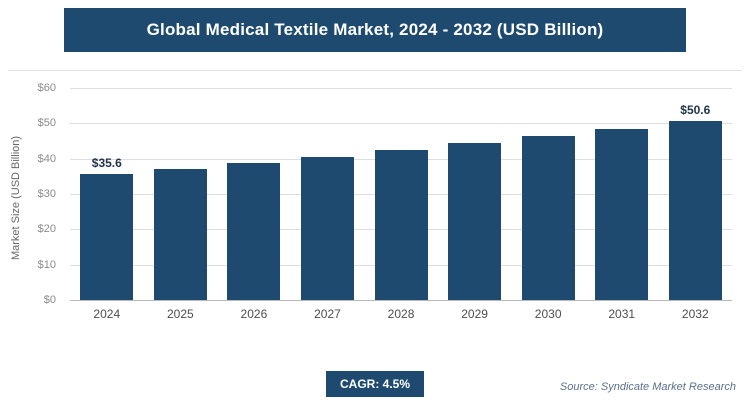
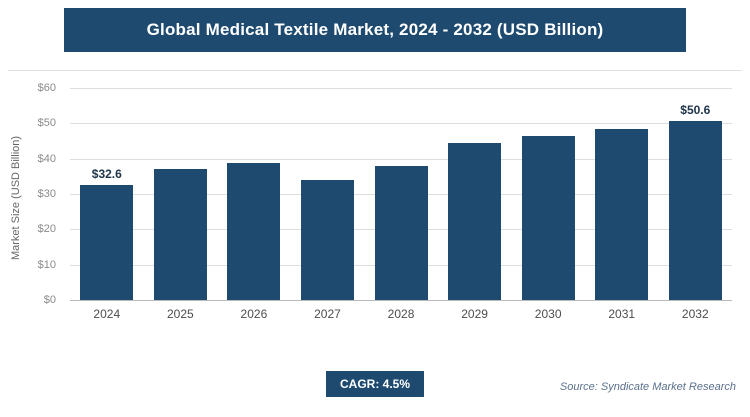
2024: $35.6 -> $32.6
2027: $41 -> $34
2028: $42 -> $38
